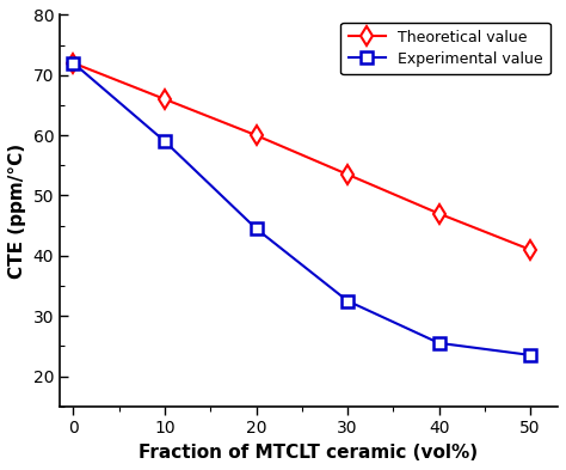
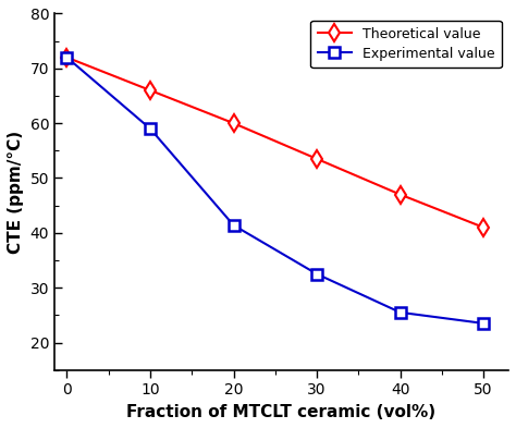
Experimental value/20: 44.5 -> 41.4
